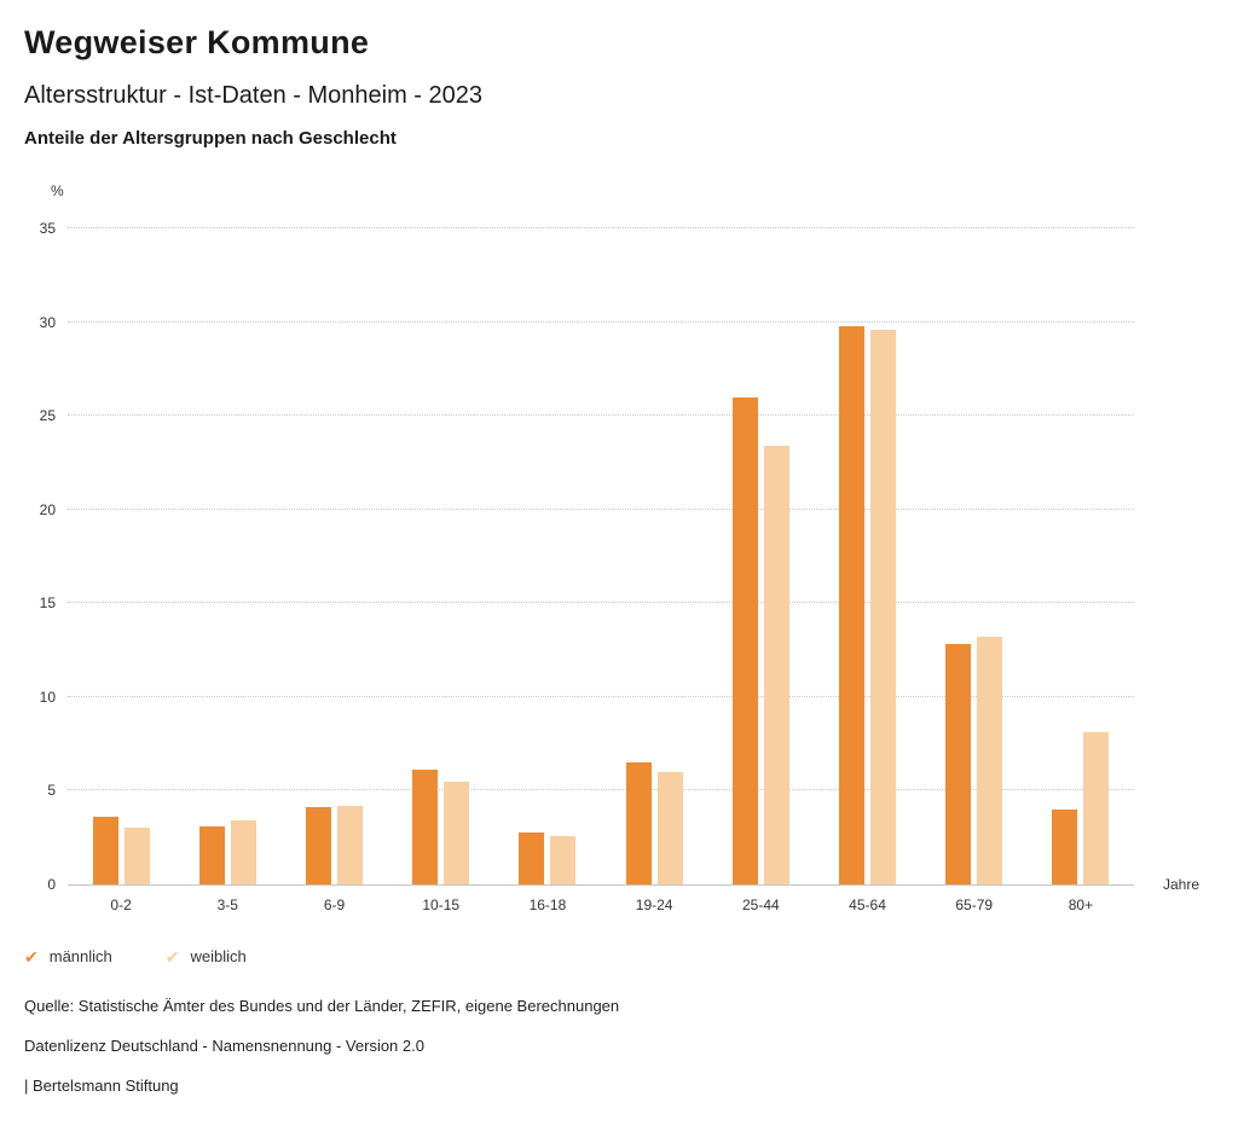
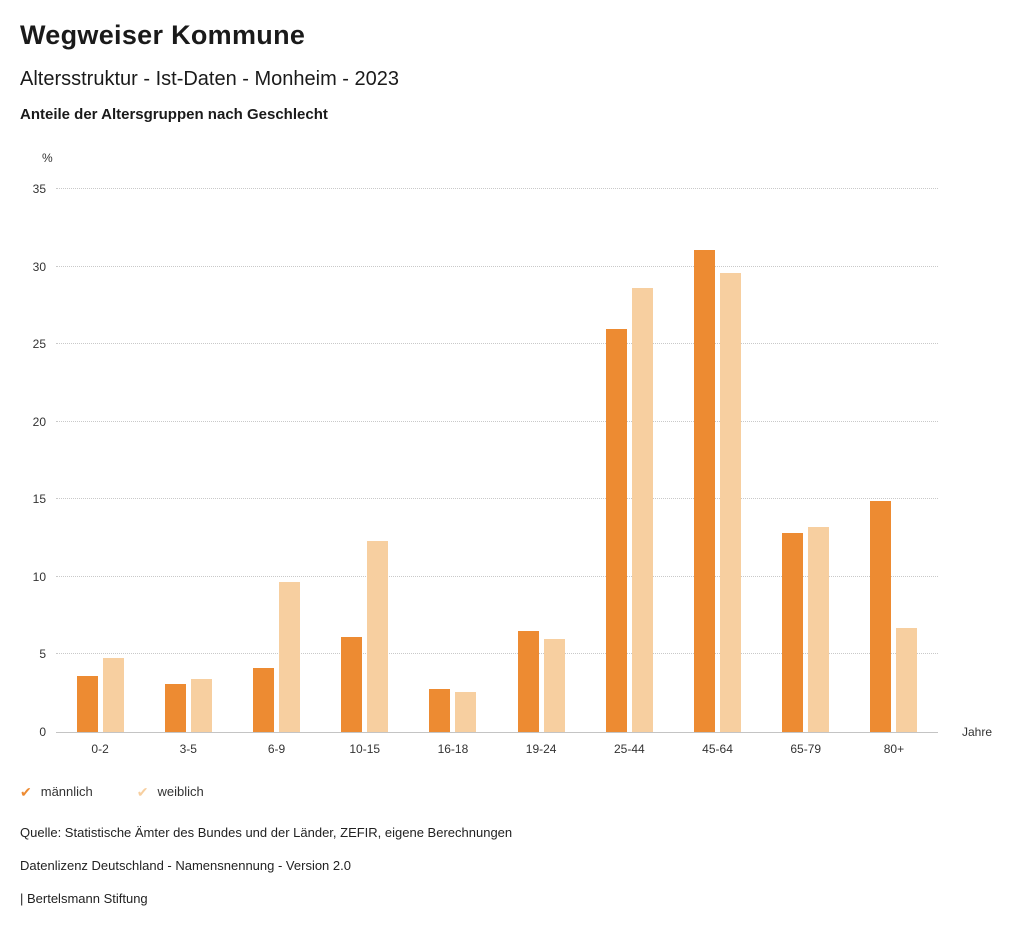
weiblich/0-2: 3.0 -> 4.8
weiblich/6-9: 4.2 -> 9.7
weiblich/10-15: 5.5 -> 12.3
weiblich/25-44: 23.4 -> 28.6
männlich/45-64: 29.8 -> 31.1
männlich/80+: 4.0 -> 14.9
weiblich/80+: 8.1 -> 6.7
